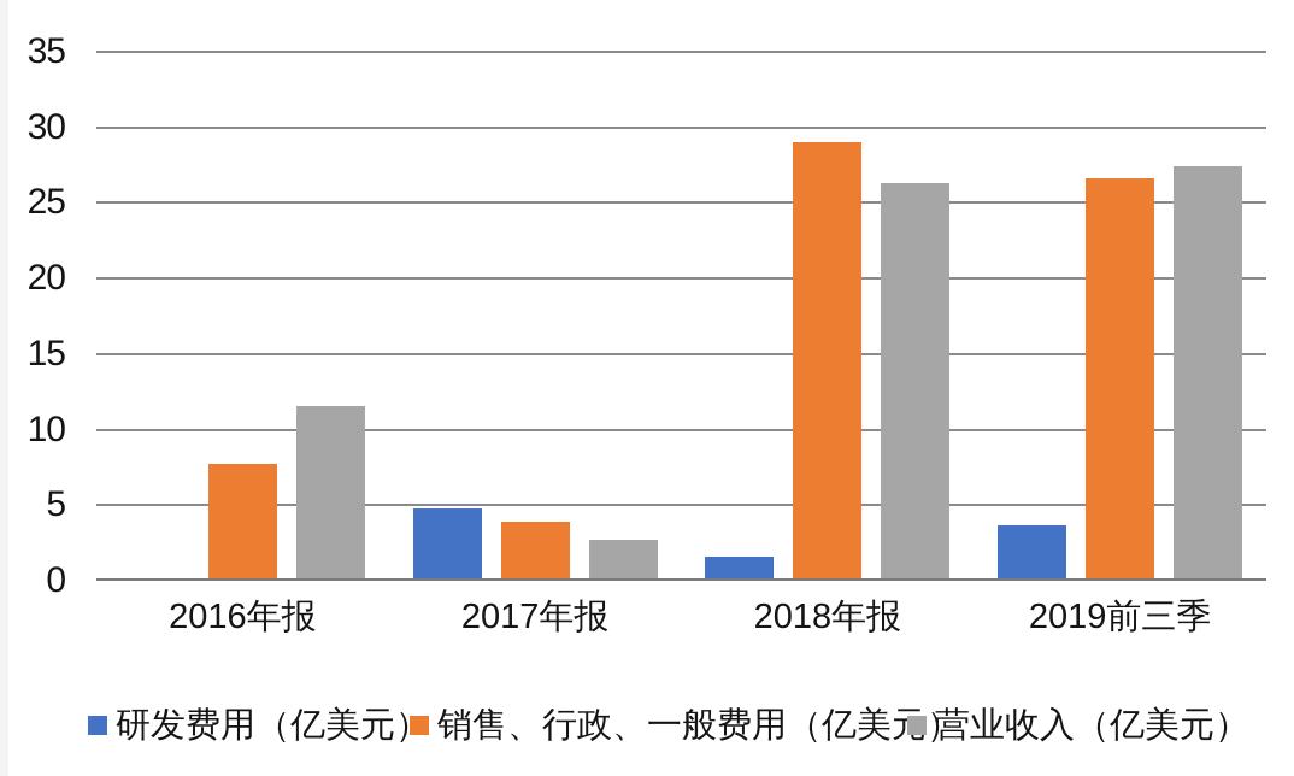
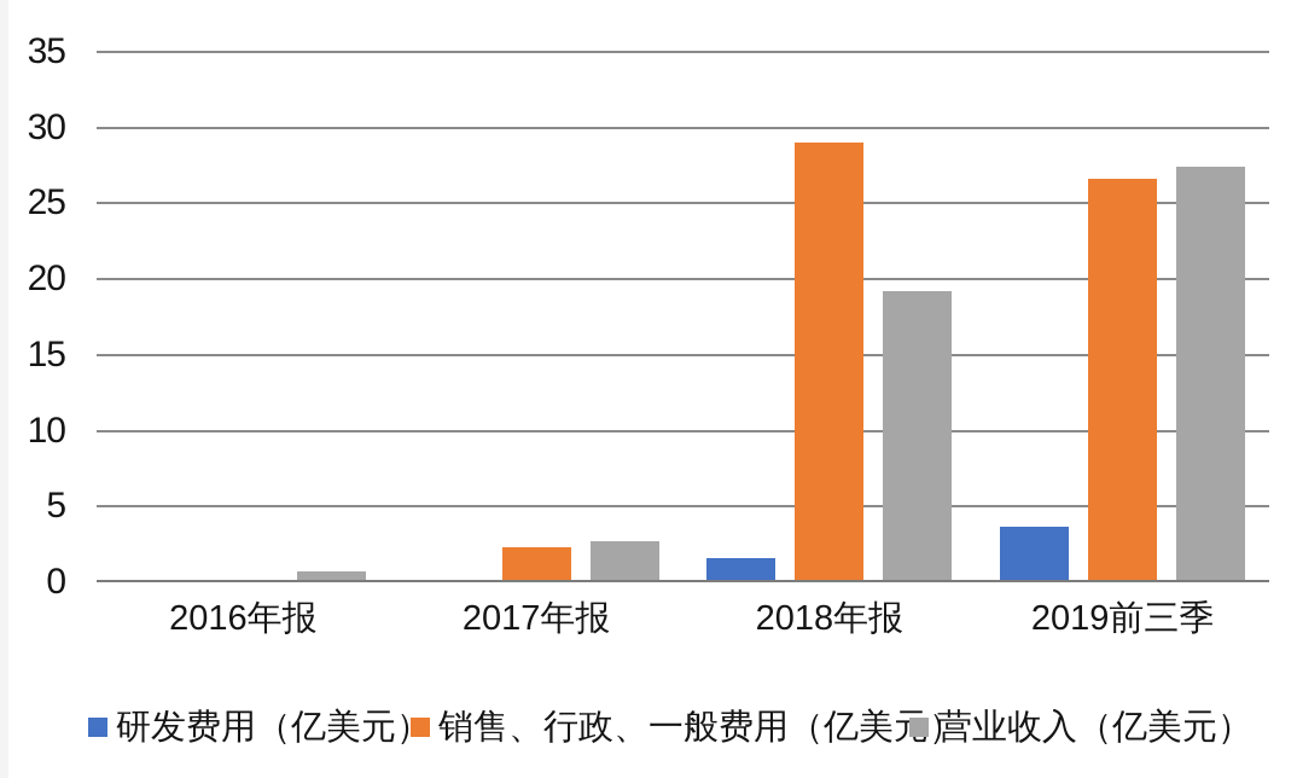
销售、行政、一般费用（亿美元）/2016年报: 7.7 -> 0.2
营业收入（亿美元）/2016年报: 11.6 -> 0.7
研发费用（亿美元）/2017年报: 4.8 -> 0.2
销售、行政、一般费用（亿美元）/2017年报: 3.9 -> 2.3
营业收入（亿美元）/2018年报: 26.3 -> 19.2
